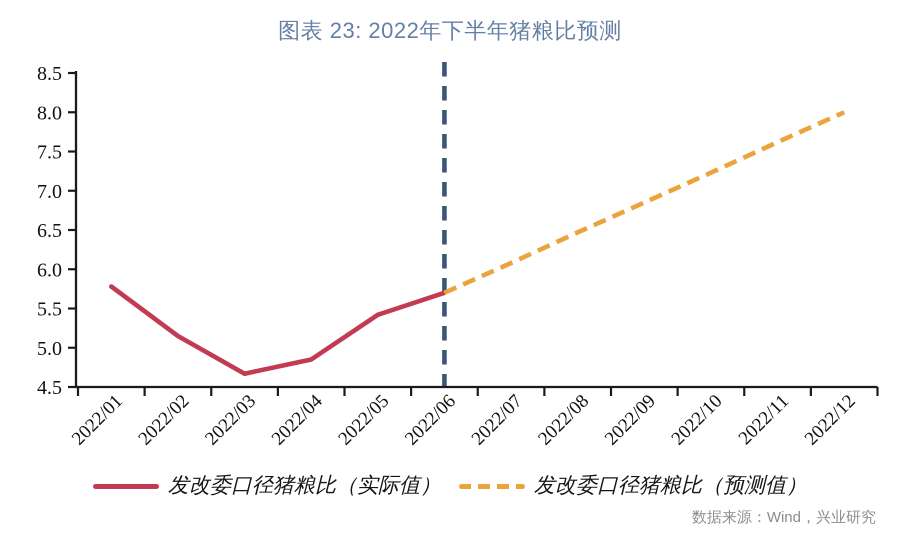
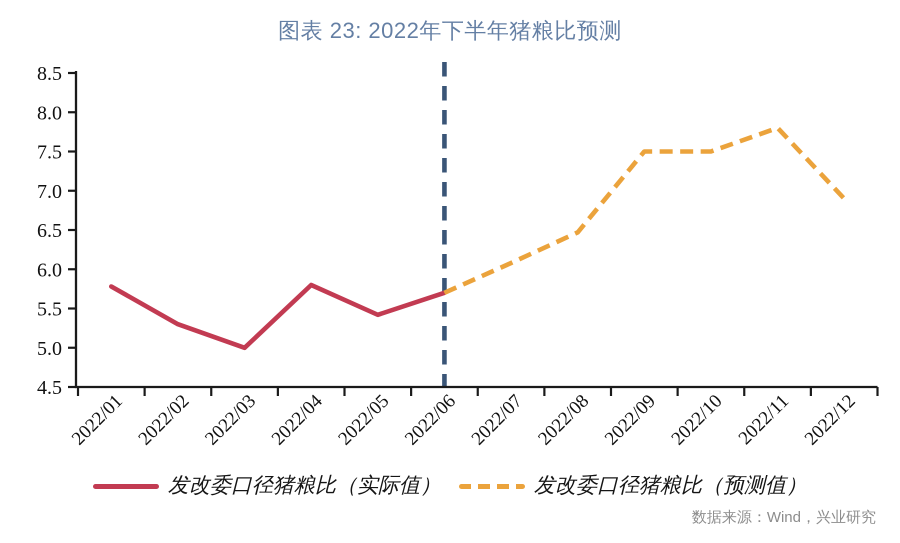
发改委口径猪粮比（实际值）/2022/02: 5.2 -> 5.3
发改委口径猪粮比（实际值）/2022/03: 4.7 -> 5.0
发改委口径猪粮比（实际值）/2022/04: 4.8 -> 5.8
发改委口径猪粮比（预测值）/2022/09: 6.8 -> 7.5
发改委口径猪粮比（预测值）/2022/10: 7.2 -> 7.5
发改委口径猪粮比（预测值）/2022/11: 7.6 -> 7.8
发改委口径猪粮比（预测值）/2022/12: 8.0 -> 6.9
